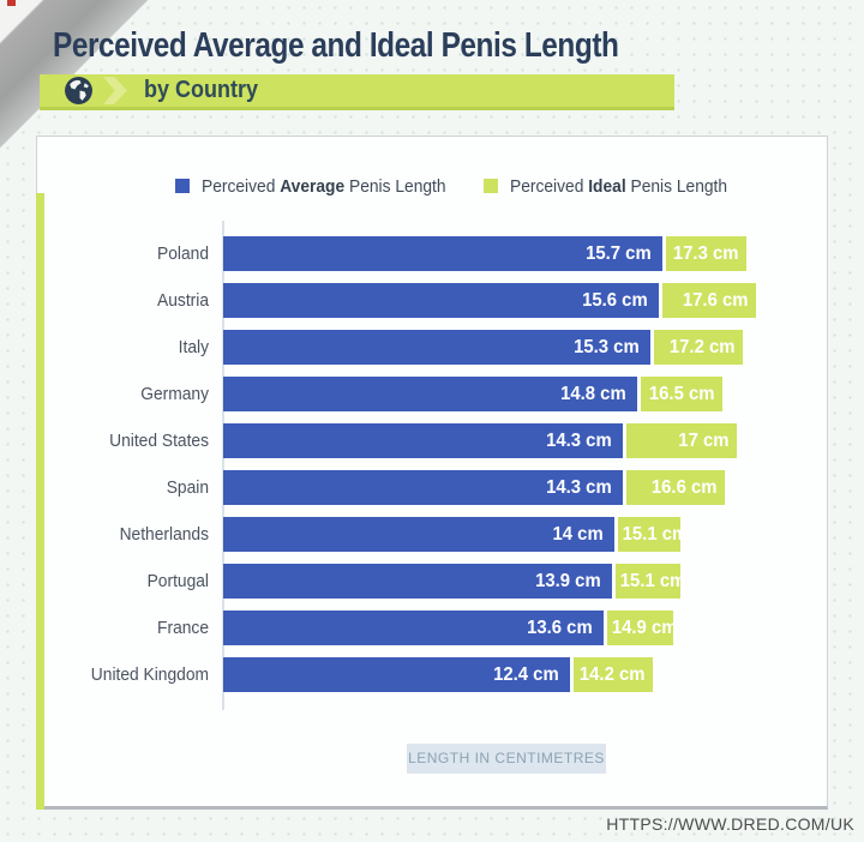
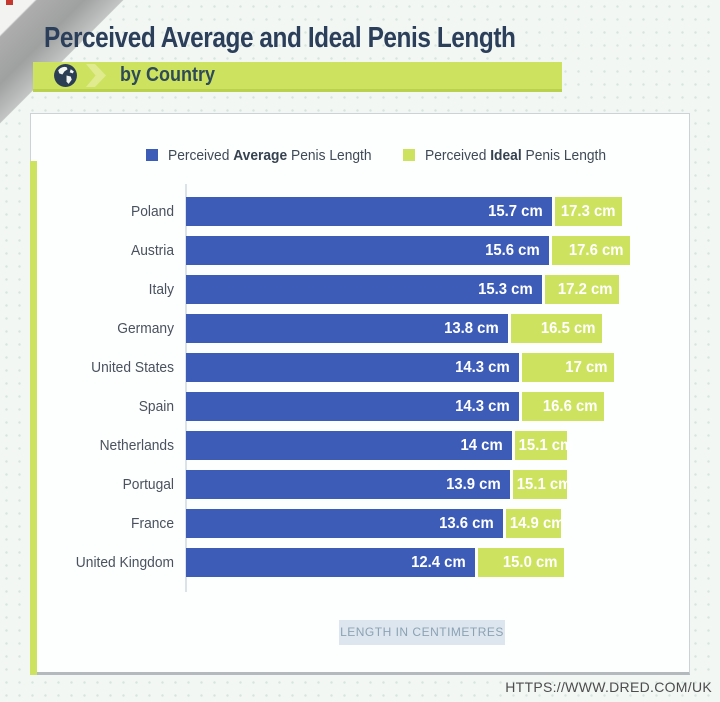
Perceived Average Penis Length/Germany: 14.8 -> 13.8
Perceived Ideal Penis Length/United Kingdom: 14.2 -> 15.0
